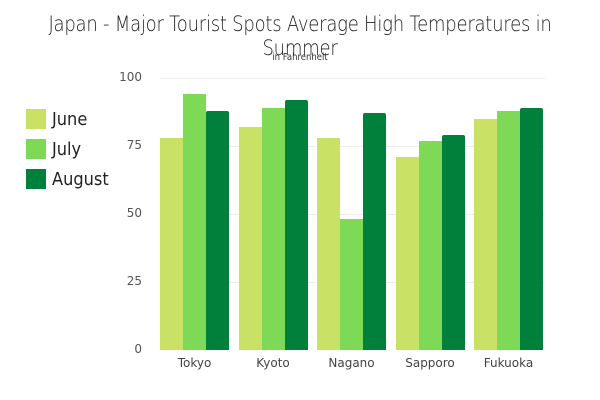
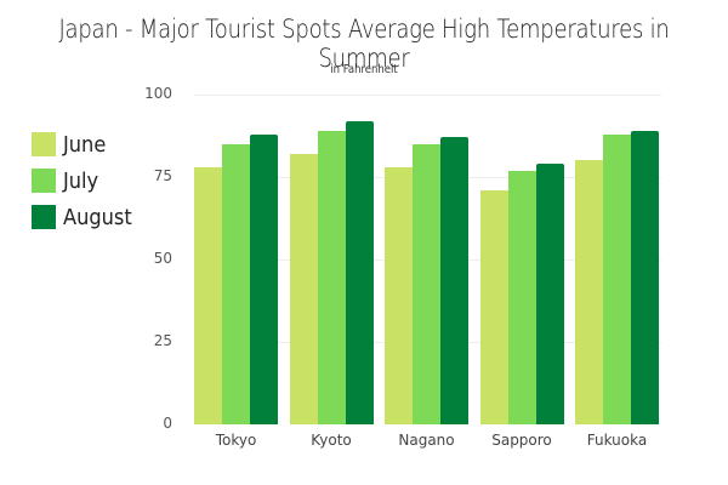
July/Tokyo: 94 -> 85
July/Nagano: 48 -> 85
June/Fukuoka: 85 -> 80
